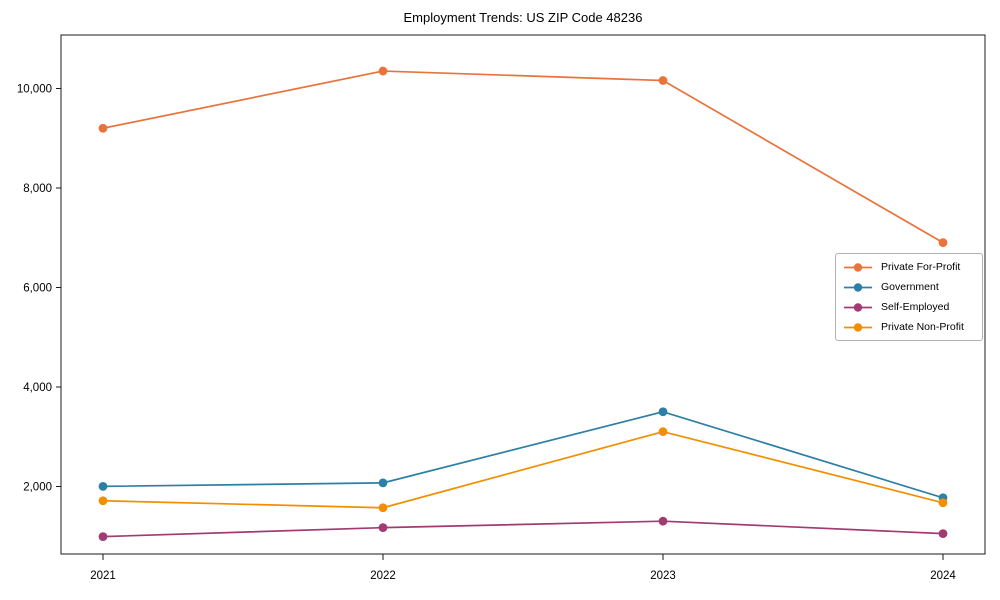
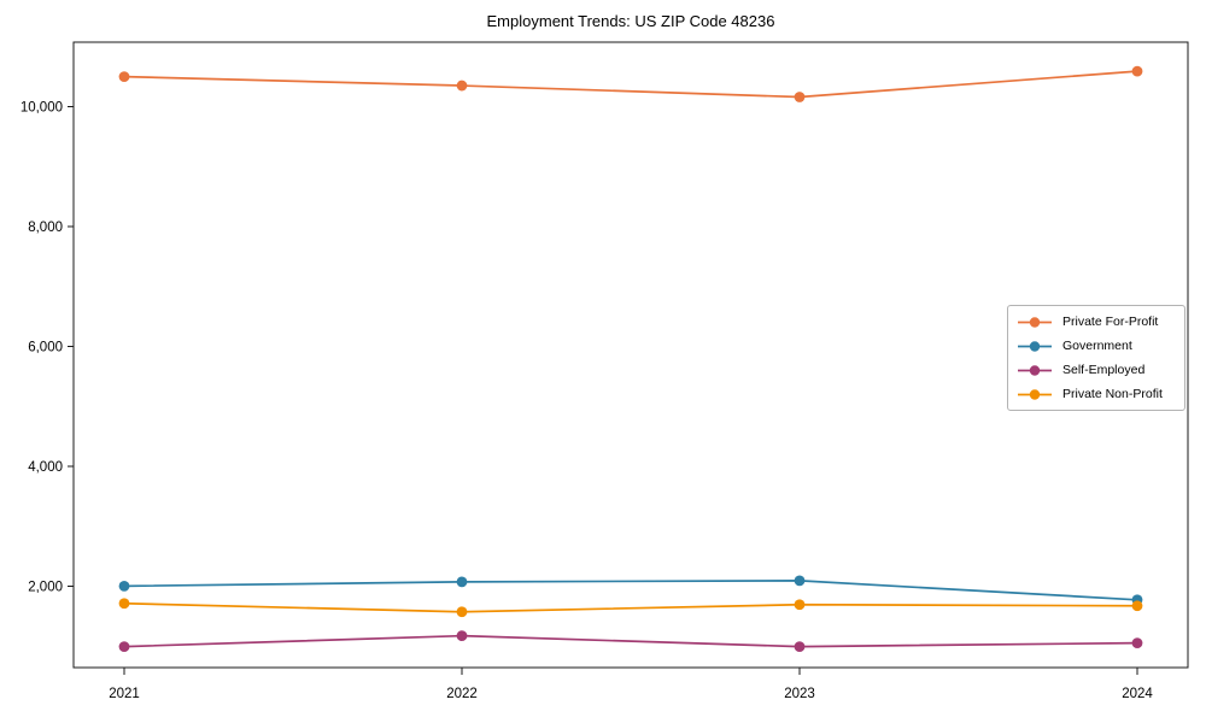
Private For-Profit/2021: 9200 -> 10500
Government/2023: 3500 -> 2100
Self-Employed/2023: 1300 -> 1000
Private Non-Profit/2023: 3100 -> 1700
Private For-Profit/2024: 6900 -> 10600
